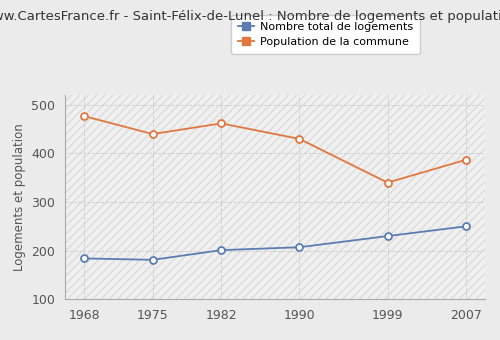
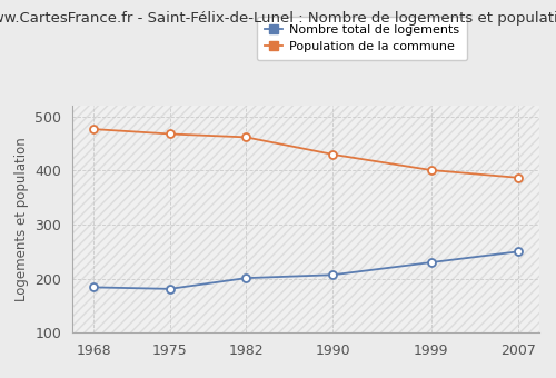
Population de la commune/1975: 440 -> 468
Population de la commune/1999: 340 -> 401
